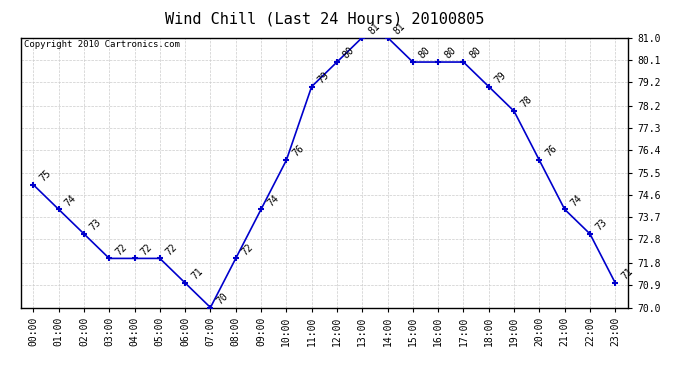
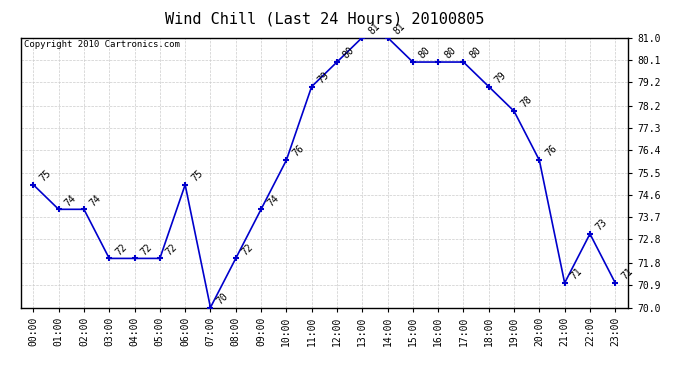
02:00: 73 -> 74
06:00: 71 -> 75
21:00: 74 -> 71
